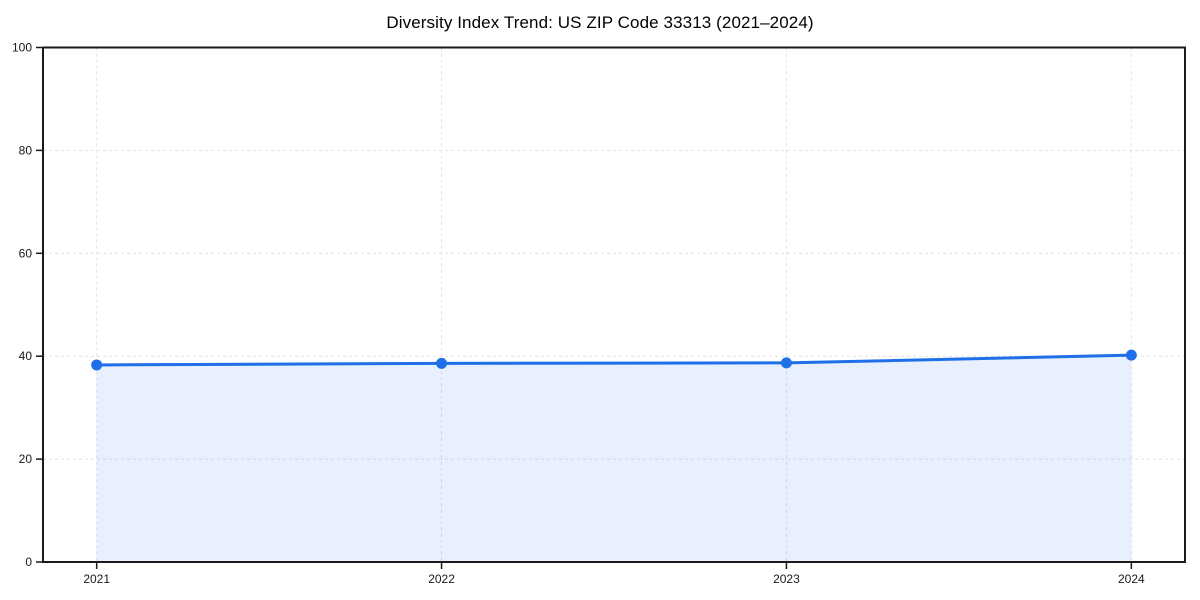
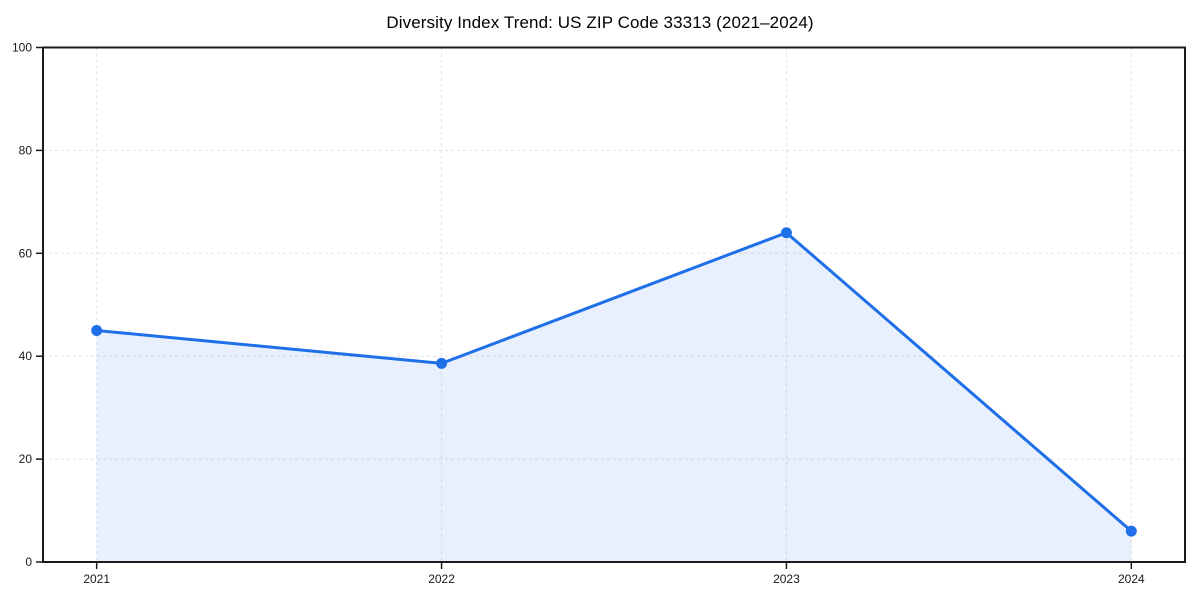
2021: 38 -> 45
2023: 39 -> 64
2024: 40 -> 6
